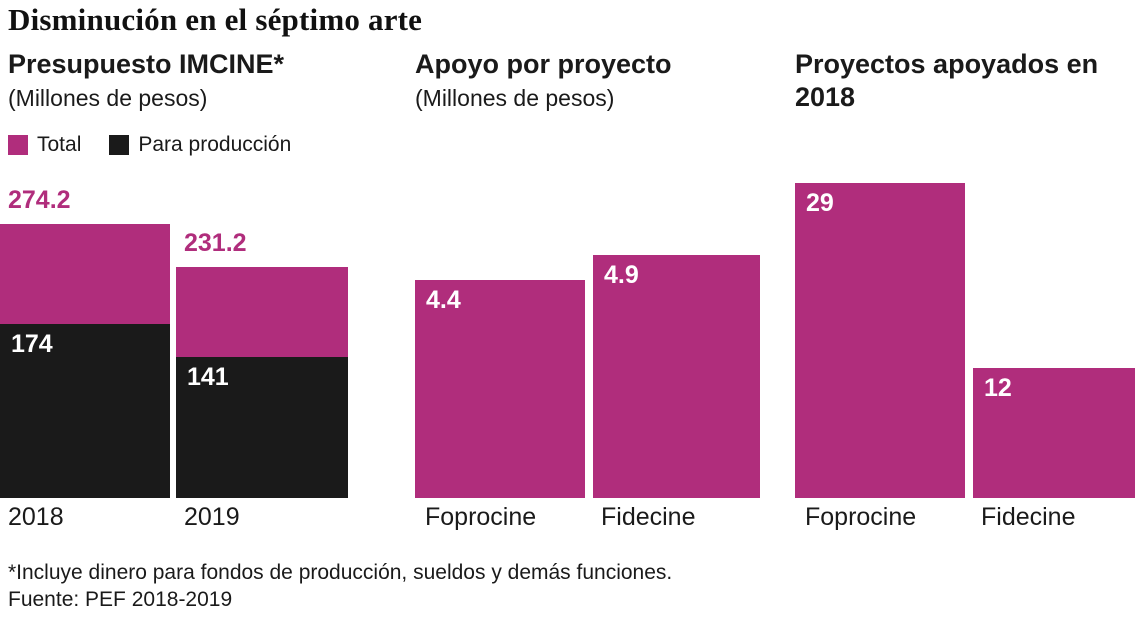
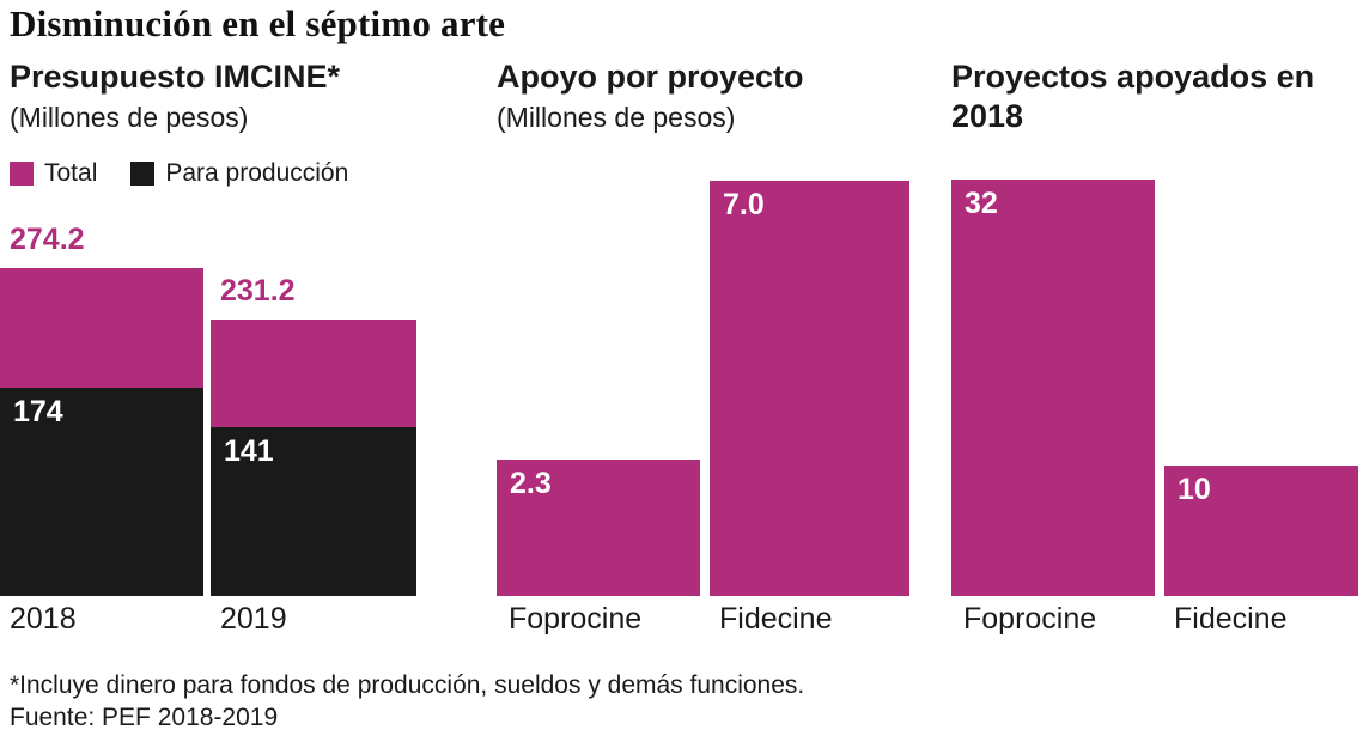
Apoyo por proyecto/Foprocine: 4.4 -> 2.3
Apoyo por proyecto/Fidecine: 4.9 -> 7.0
Proyectos apoyados en 2018/Foprocine: 29 -> 32
Proyectos apoyados en 2018/Fidecine: 12 -> 10
